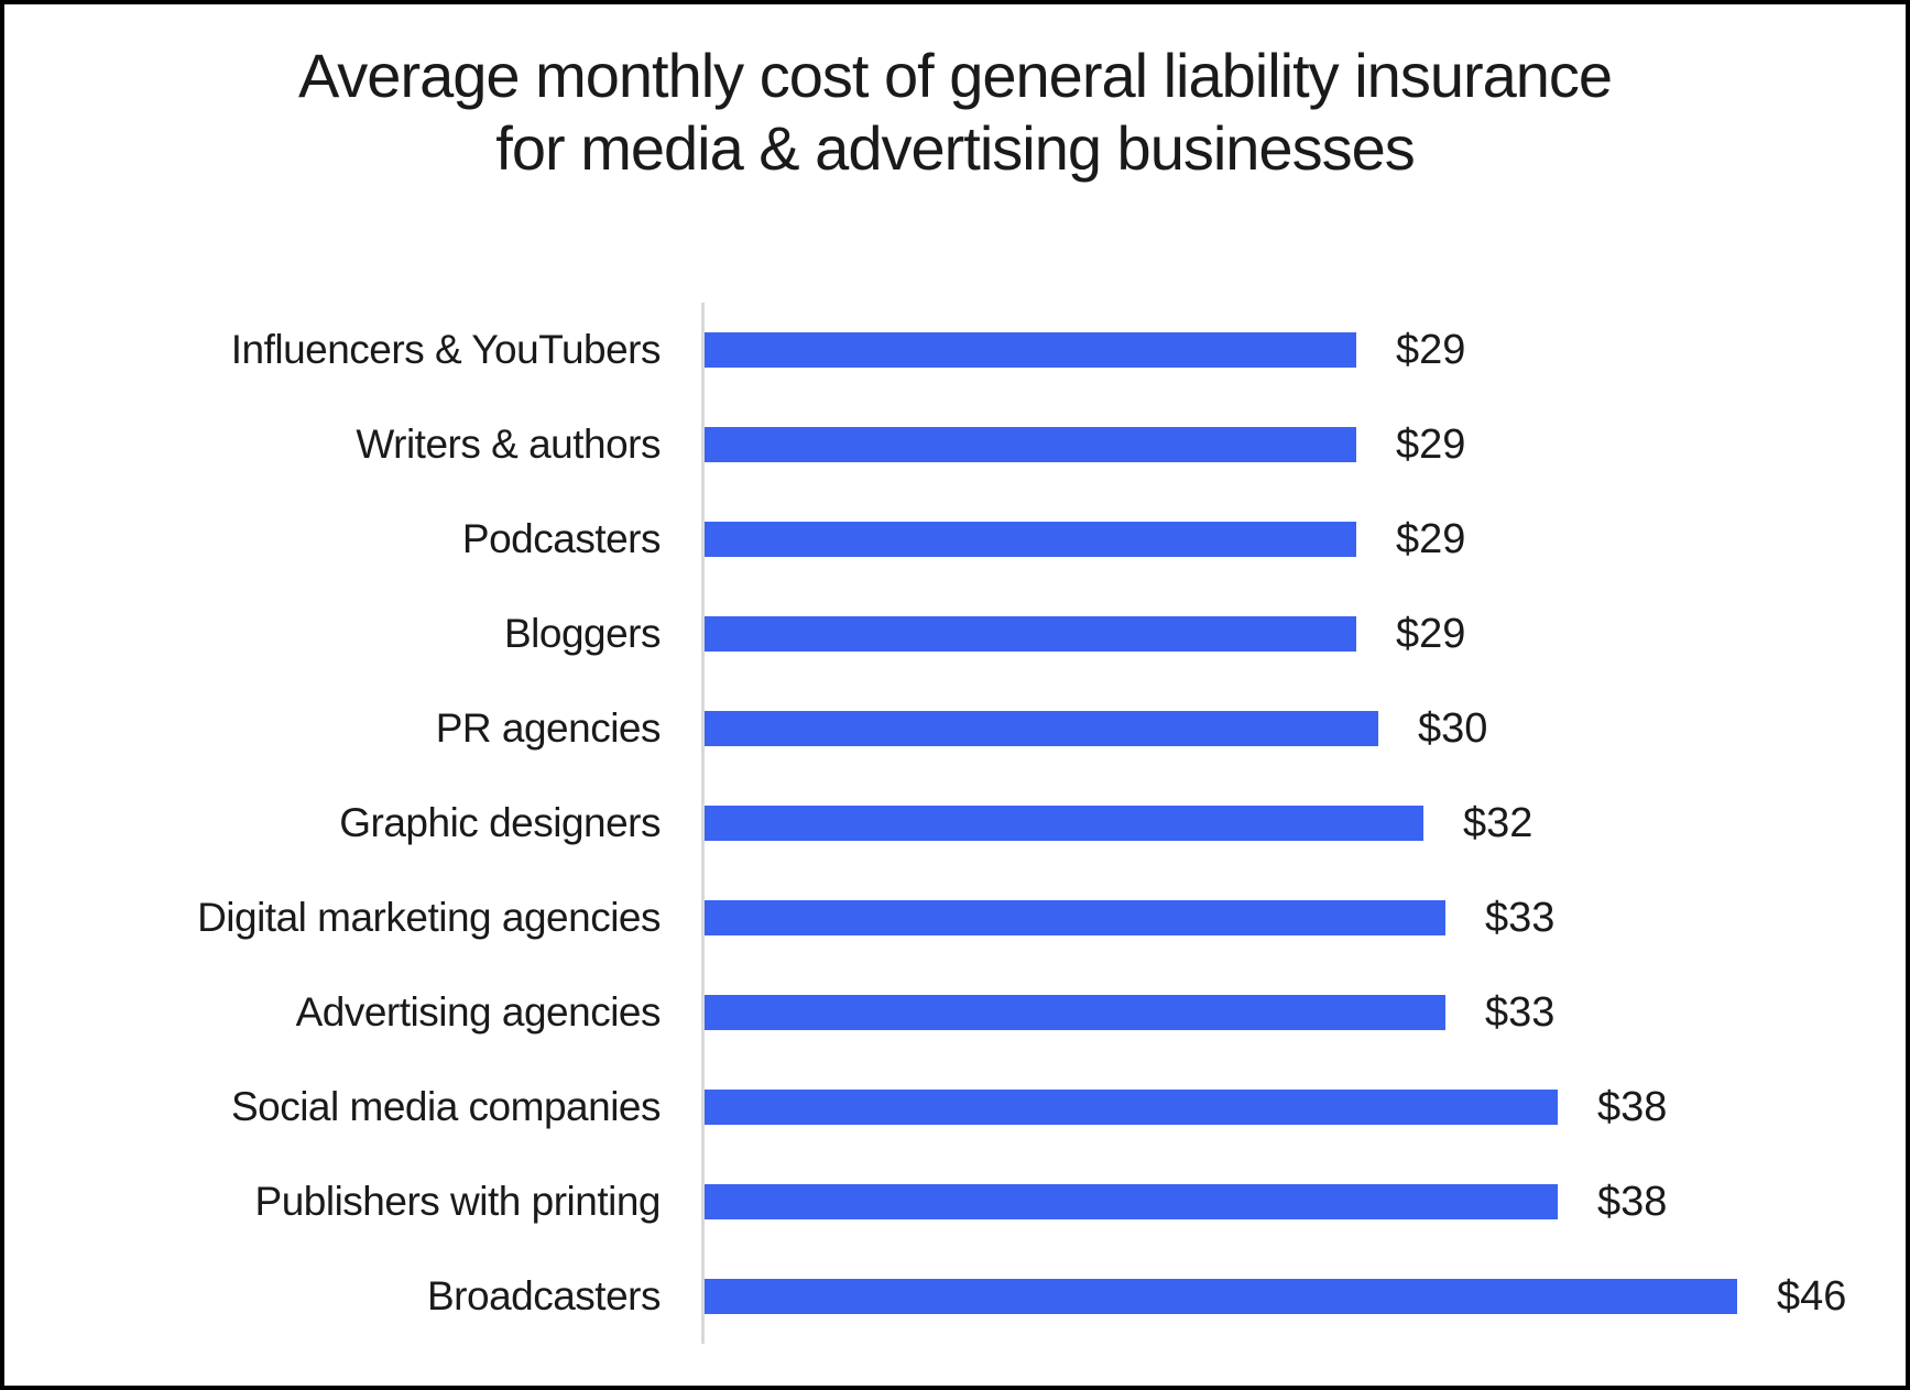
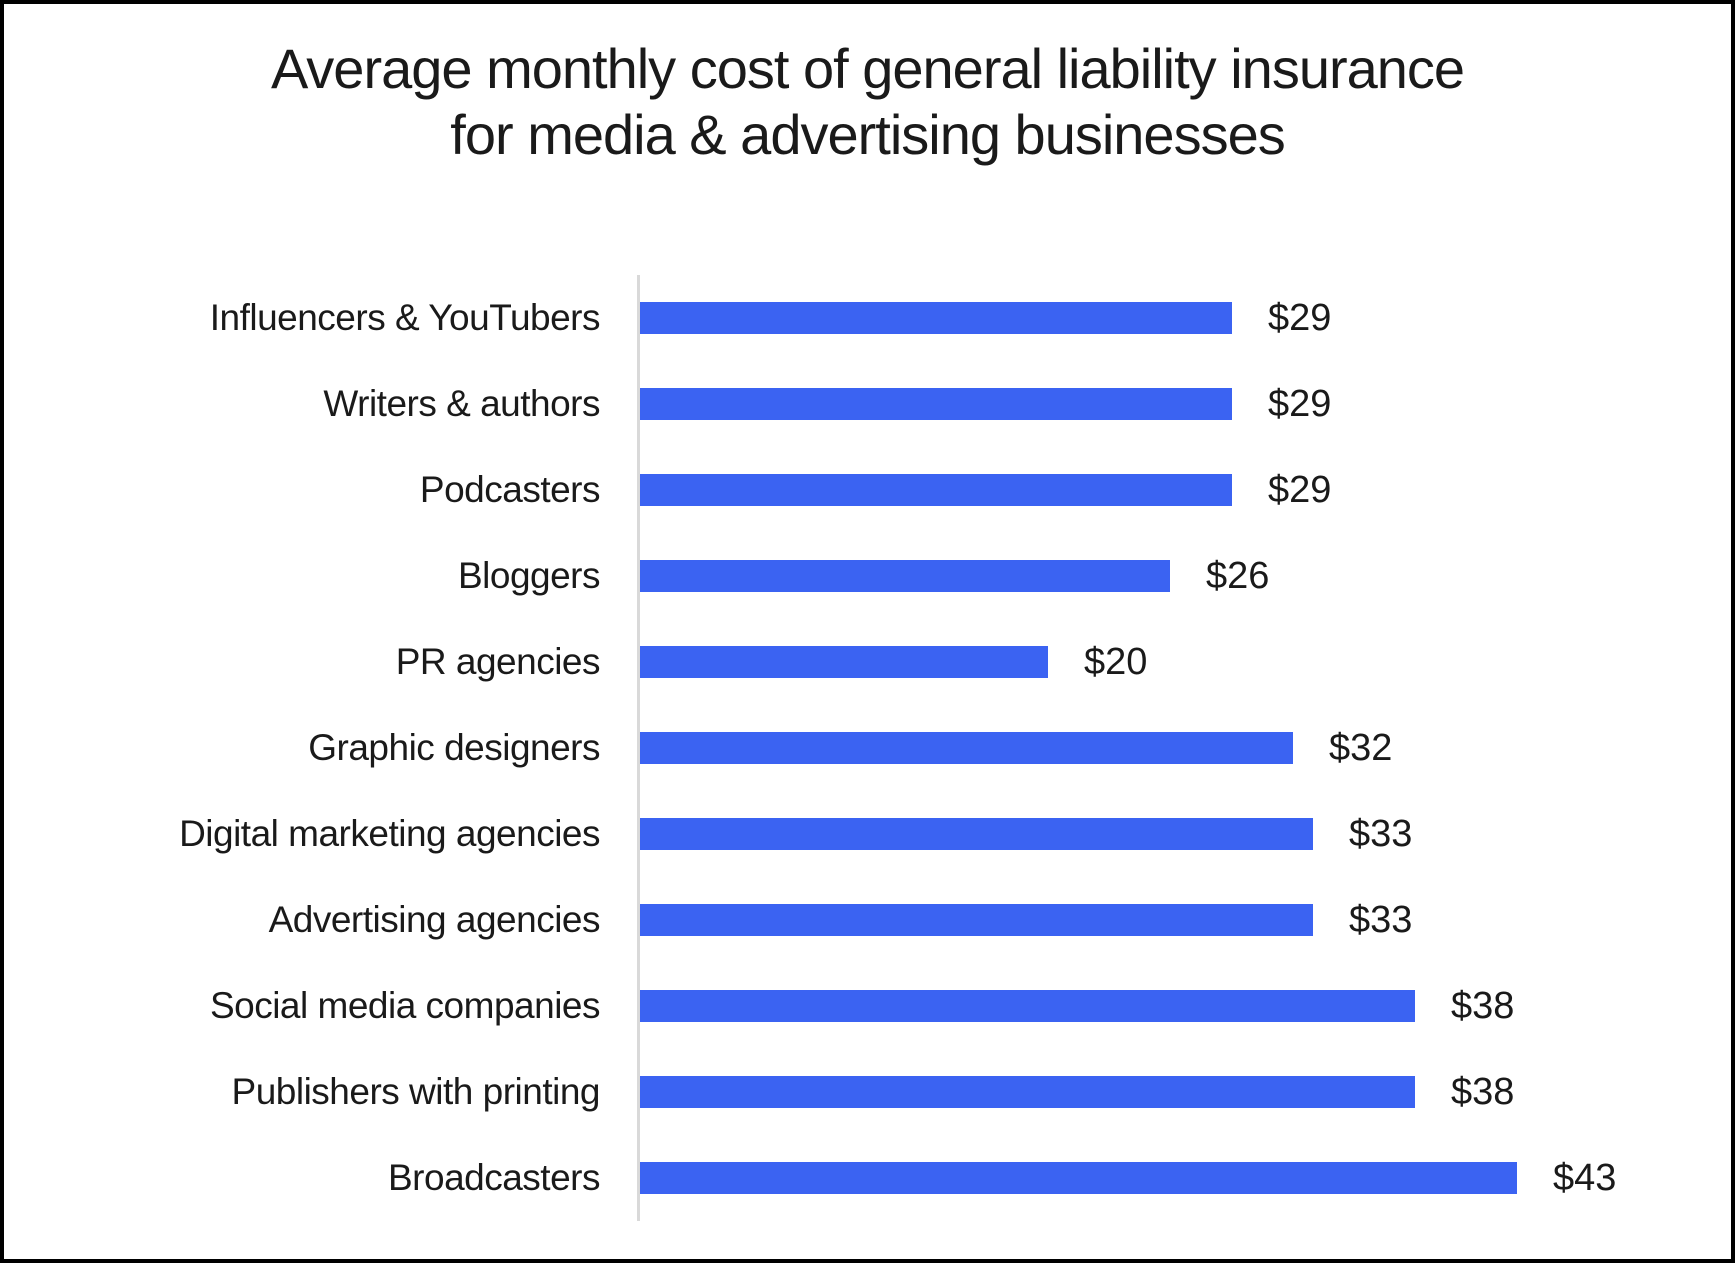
Bloggers: $29 -> $26
PR agencies: $30 -> $20
Broadcasters: $46 -> $43
